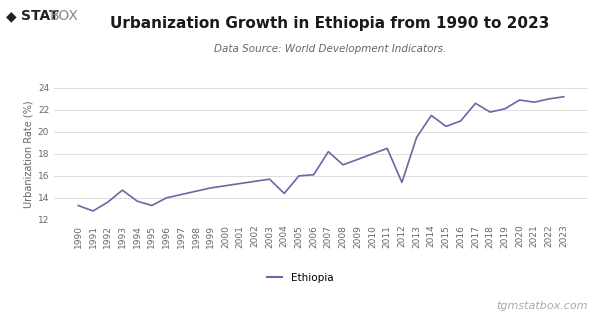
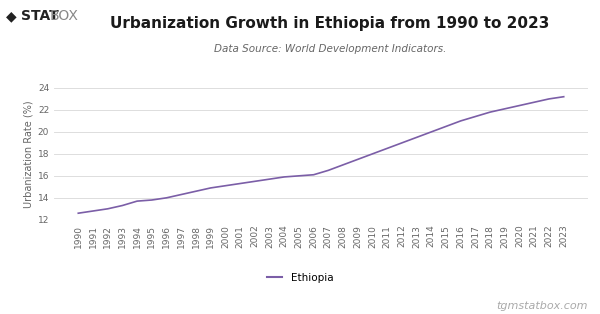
1990: 13.3 -> 12.6
1992: 13.6 -> 13.0
1993: 14.7 -> 13.3
1995: 13.3 -> 13.8
2004: 14.4 -> 15.9
2007: 18.2 -> 16.5
2012: 15.4 -> 19.0
2014: 21.5 -> 20.0
2017: 22.6 -> 21.4
2020: 22.9 -> 22.4
